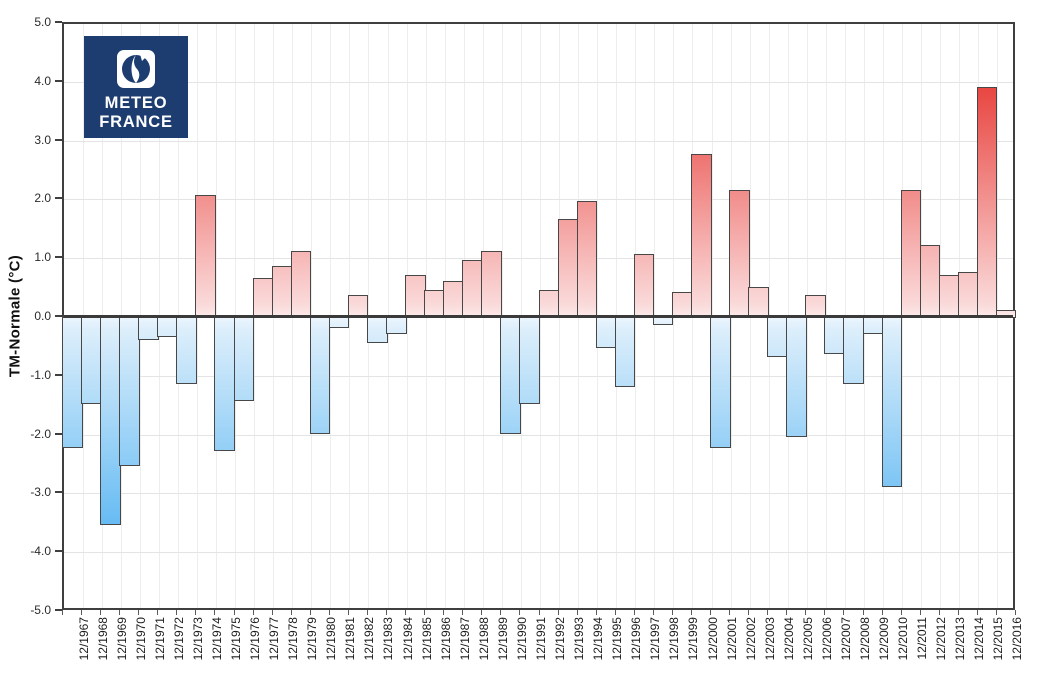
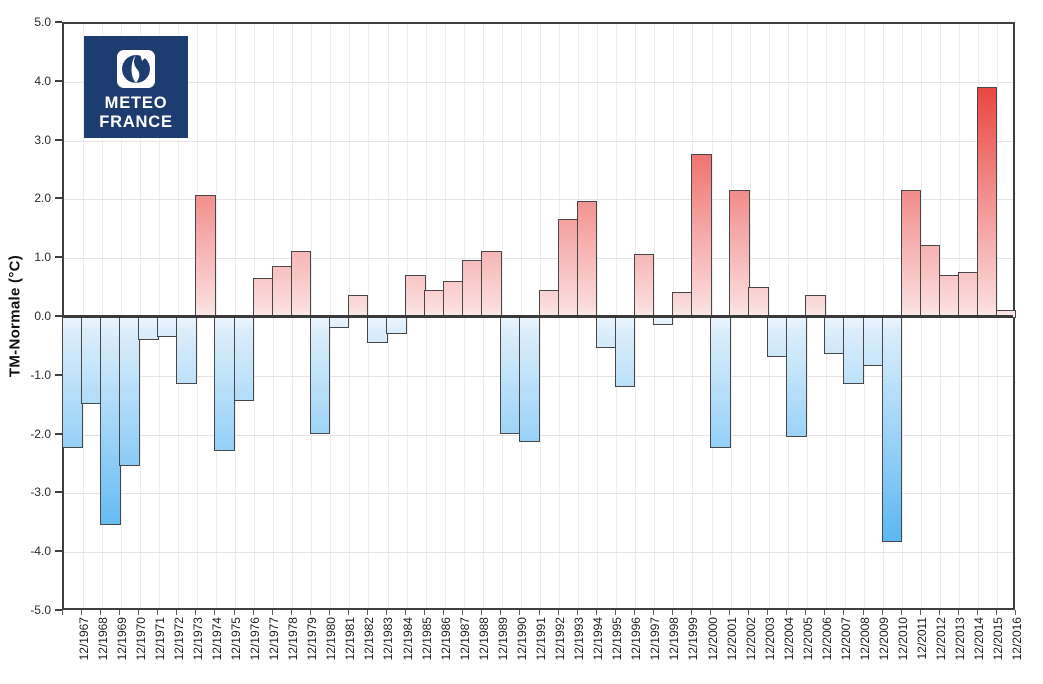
12/1991: -1.4 -> -2.1
12/2009: -0.2 -> -0.8
12/2010: -2.9 -> -3.8
